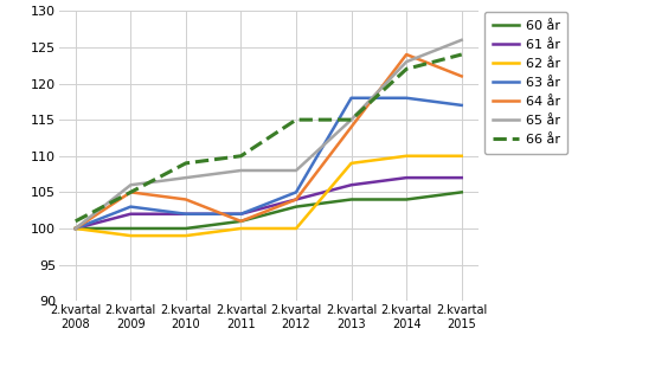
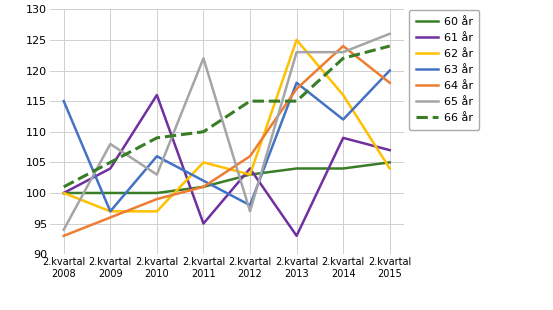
63 år/2.kvartal 2008: 100 -> 115
64 år/2.kvartal 2008: 100 -> 93
65 år/2.kvartal 2008: 100 -> 94
61 år/2.kvartal 2009: 102 -> 104
62 år/2.kvartal 2009: 99 -> 97
63 år/2.kvartal 2009: 103 -> 97
64 år/2.kvartal 2009: 105 -> 96
65 år/2.kvartal 2009: 106 -> 108
61 år/2.kvartal 2010: 102 -> 116
62 år/2.kvartal 2010: 99 -> 97
63 år/2.kvartal 2010: 102 -> 106
64 år/2.kvartal 2010: 104 -> 99
65 år/2.kvartal 2010: 107 -> 103
61 år/2.kvartal 2011: 102 -> 95
62 år/2.kvartal 2011: 100 -> 105
65 år/2.kvartal 2011: 108 -> 122
62 år/2.kvartal 2012: 100 -> 103
63 år/2.kvartal 2012: 105 -> 98
64 år/2.kvartal 2012: 104 -> 106
65 år/2.kvartal 2012: 108 -> 97
61 år/2.kvartal 2013: 106 -> 93
62 år/2.kvartal 2013: 109 -> 125
64 år/2.kvartal 2013: 114 -> 117
65 år/2.kvartal 2013: 115 -> 123
61 år/2.kvartal 2014: 107 -> 109
62 år/2.kvartal 2014: 110 -> 116
63 år/2.kvartal 2014: 118 -> 112
62 år/2.kvartal 2015: 110 -> 104
63 år/2.kvartal 2015: 117 -> 120
64 år/2.kvartal 2015: 121 -> 118
